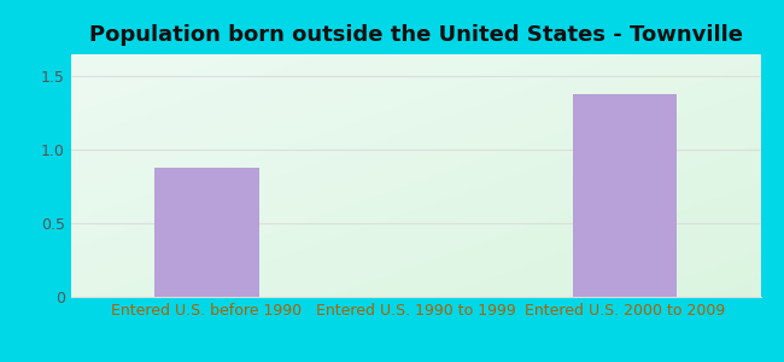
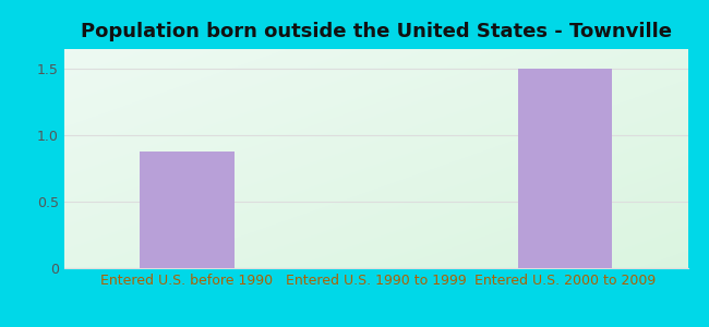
Entered U.S. 2000 to 2009: 1.38 -> 1.50
